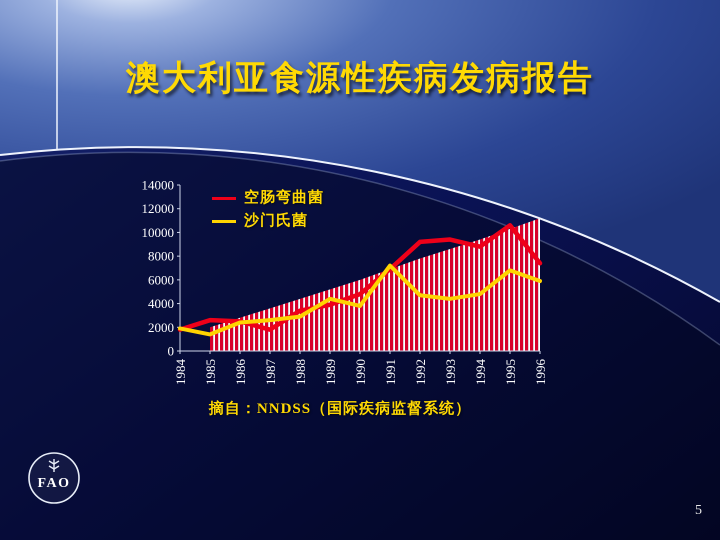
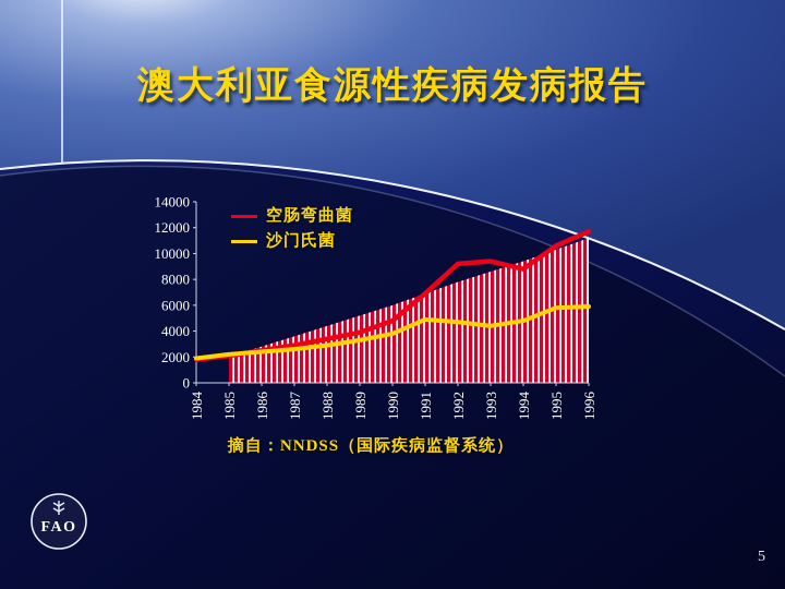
空肠弯曲菌/1985: 2600 -> 2100
沙门氏菌/1985: 1400 -> 2200
空肠弯曲菌/1987: 1800 -> 2900
沙门氏菌/1989: 4400 -> 3300
沙门氏菌/1991: 7200 -> 4900
沙门氏菌/1995: 6800 -> 5800
空肠弯曲菌/1996: 7400 -> 11700
